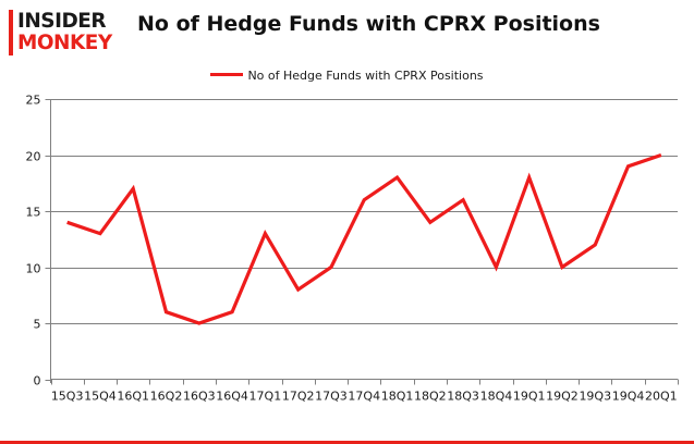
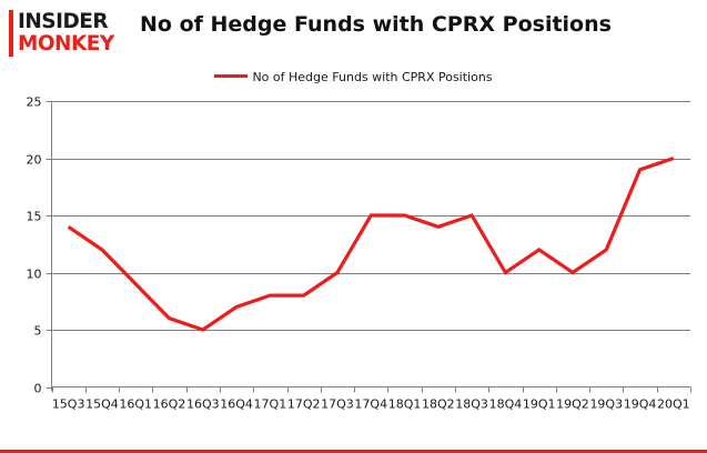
15Q4: 13 -> 12
16Q1: 17 -> 9
16Q4: 6 -> 7
17Q1: 13 -> 8
17Q4: 16 -> 15
18Q1: 18 -> 15
18Q3: 16 -> 15
19Q1: 18 -> 12
